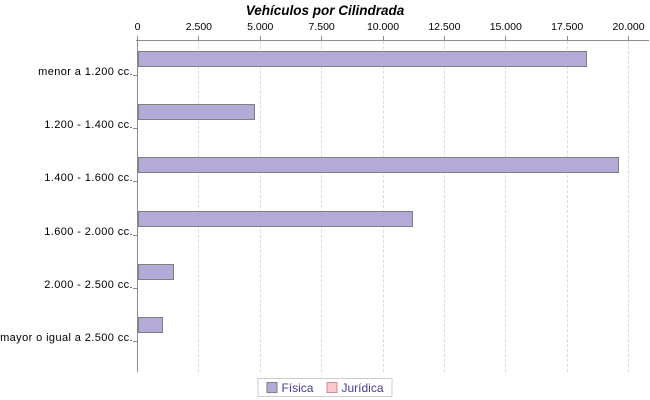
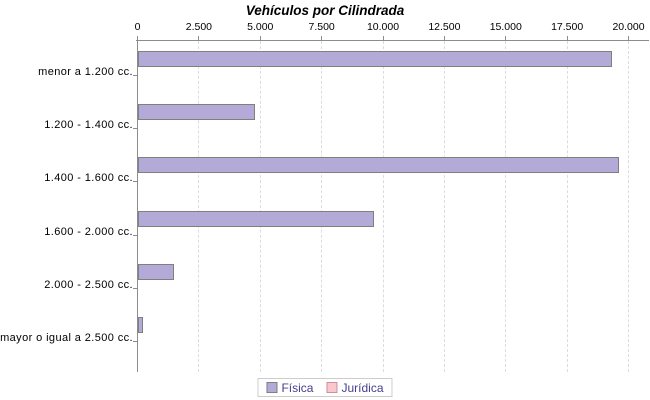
Física/menor a 1.200 cc.: 18300 -> 19300
Física/1.600 - 2.000 cc.: 11200 -> 9600
Física/mayor o igual a 2.500 cc.: 1000 -> 200
